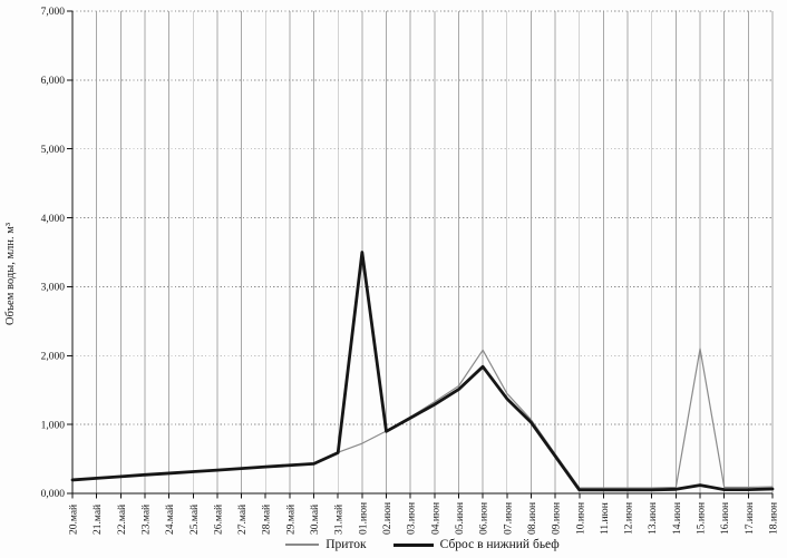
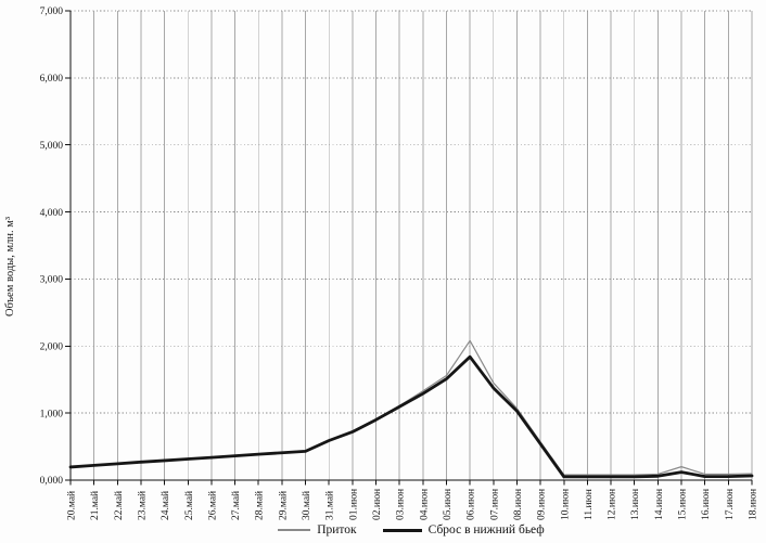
Сброс в нижний бьеф/01.июн: 3500 -> 700
Приток/15.июн: 2100 -> 200
